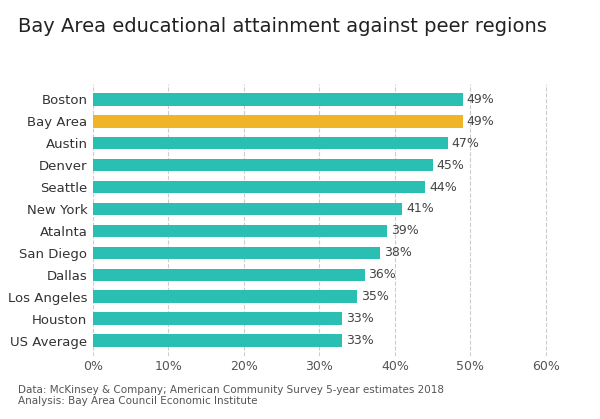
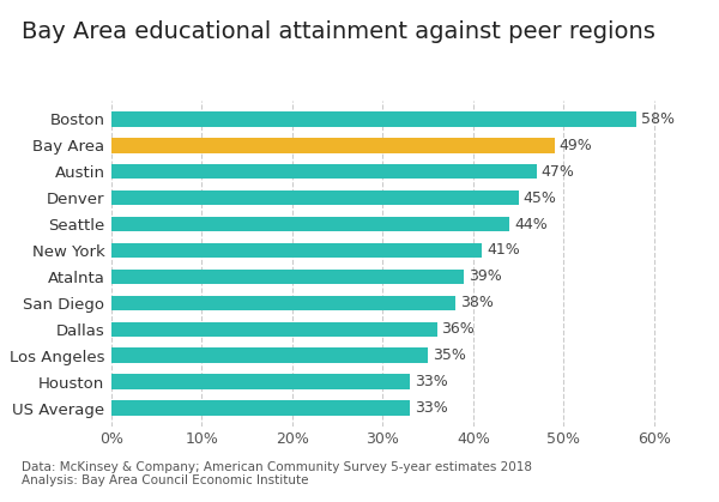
Boston: 49% -> 58%
